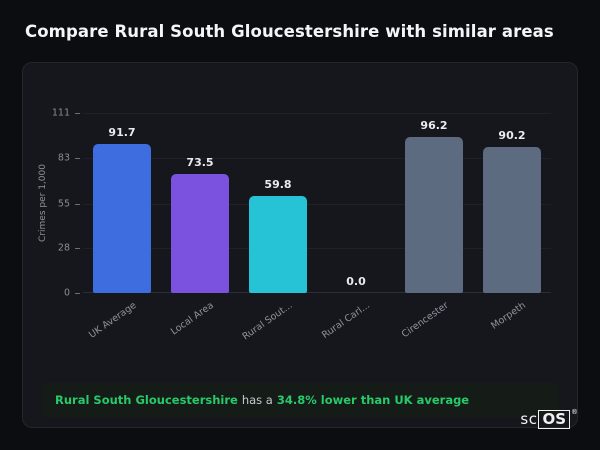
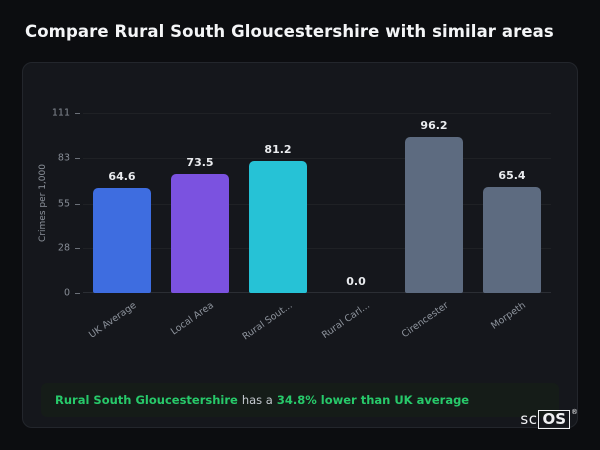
UK Average: 91.7 -> 64.6
Rural Sout...: 59.8 -> 81.2
Morpeth: 90.2 -> 65.4
